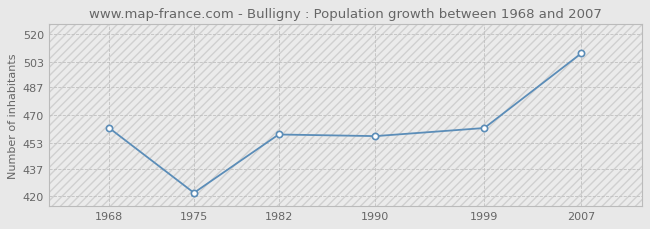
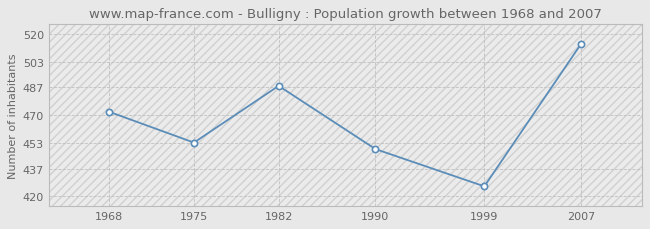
1968: 462 -> 472
1975: 422 -> 453
1982: 458 -> 488
1990: 457 -> 449
1999: 462 -> 426
2007: 508 -> 514
